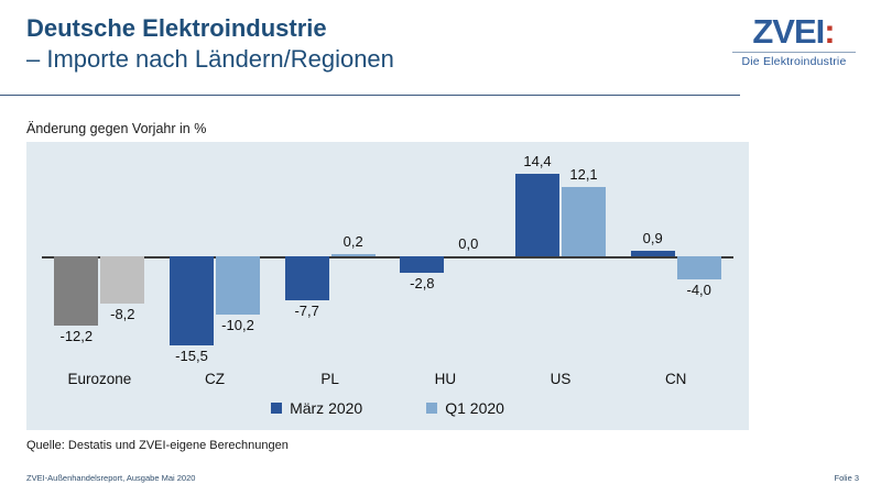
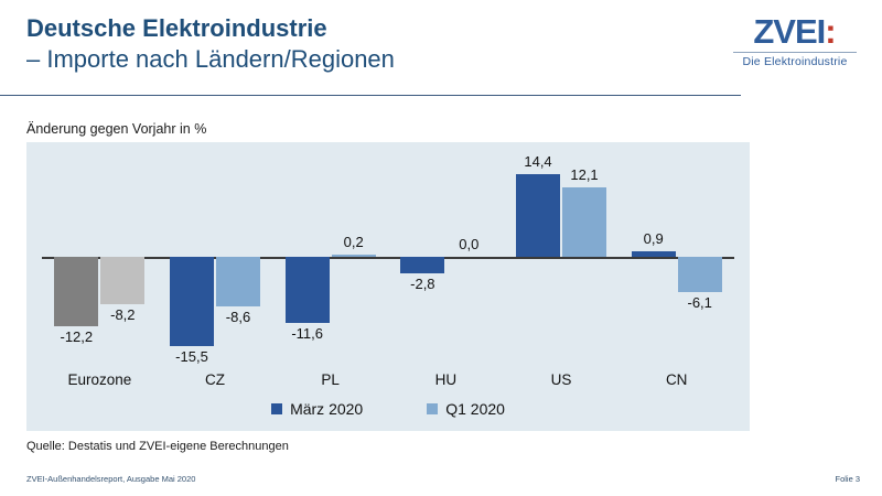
Q1 2020/CZ: -10,2 -> -8,6
März 2020/PL: -7,7 -> -11,6
Q1 2020/CN: -4,0 -> -6,1
